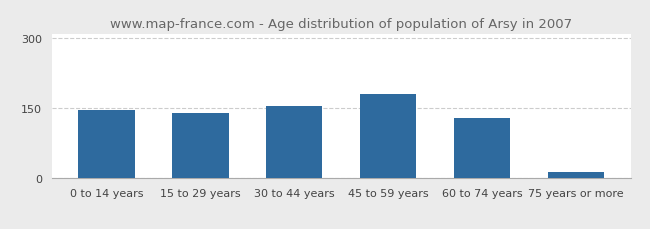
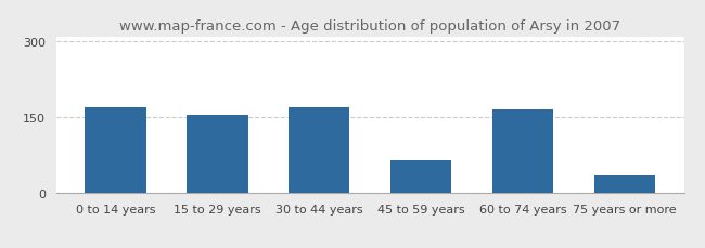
0 to 14 years: 147 -> 170
15 to 29 years: 140 -> 155
30 to 44 years: 155 -> 170
45 to 59 years: 181 -> 65
60 to 74 years: 130 -> 165
75 years or more: 13 -> 35
